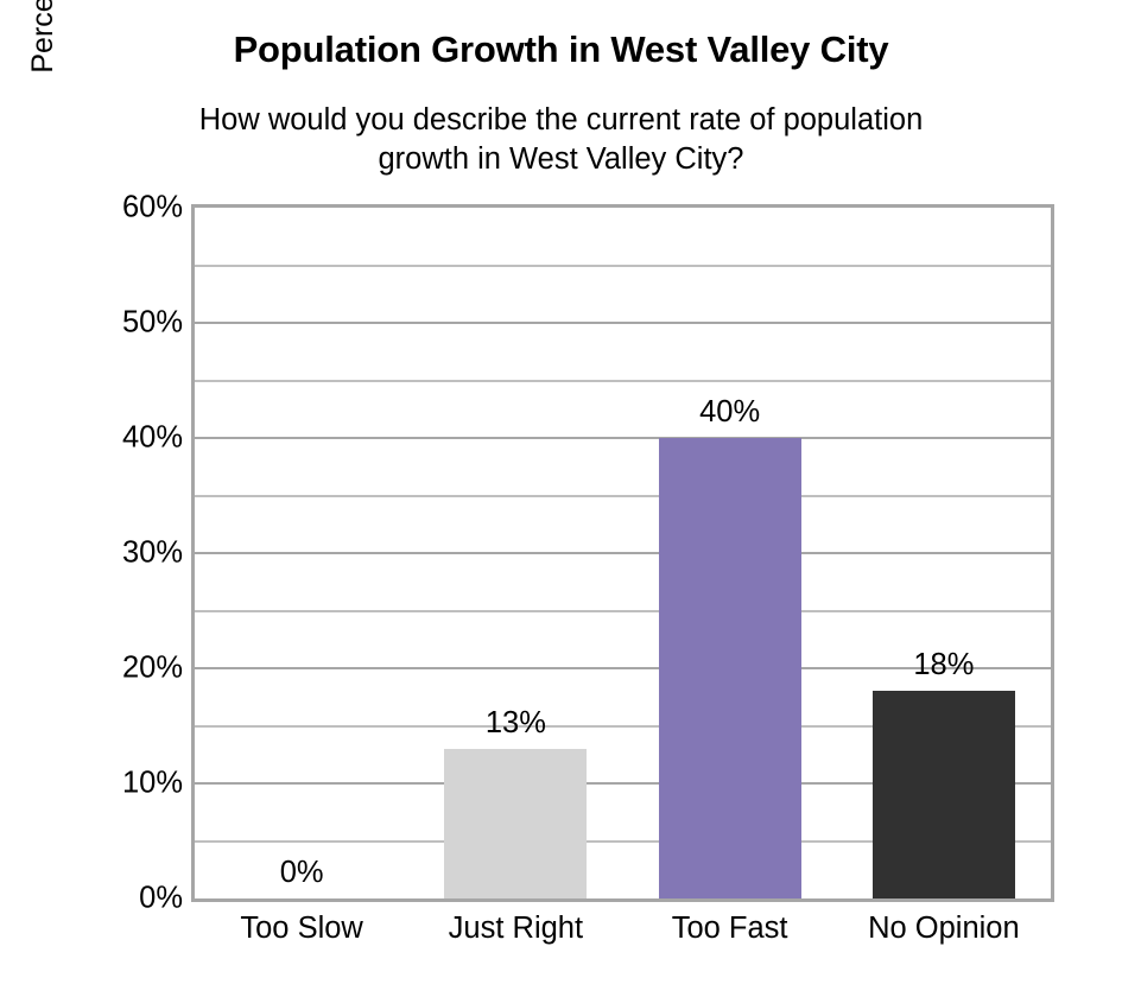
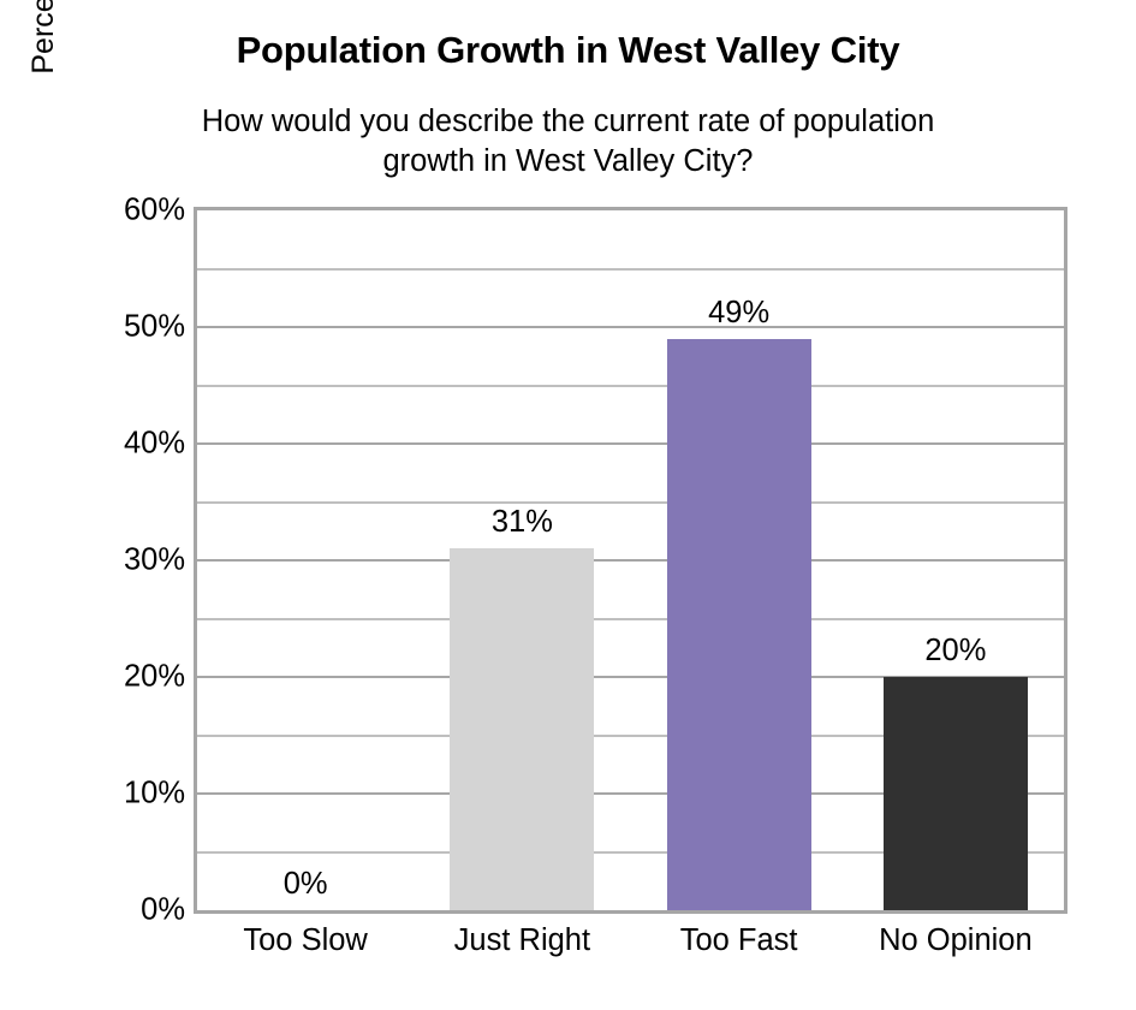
Just Right: 13% -> 31%
Too Fast: 40% -> 49%
No Opinion: 18% -> 20%
